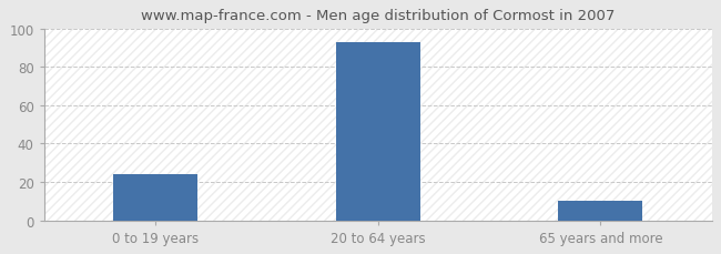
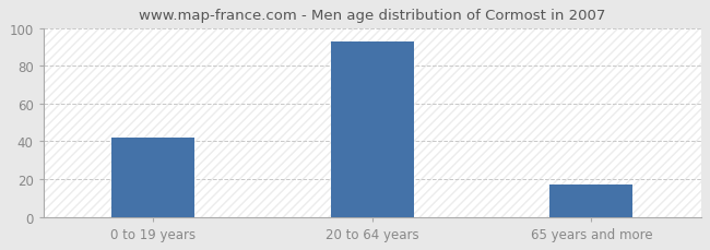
0 to 19 years: 24 -> 42
65 years and more: 10 -> 17
